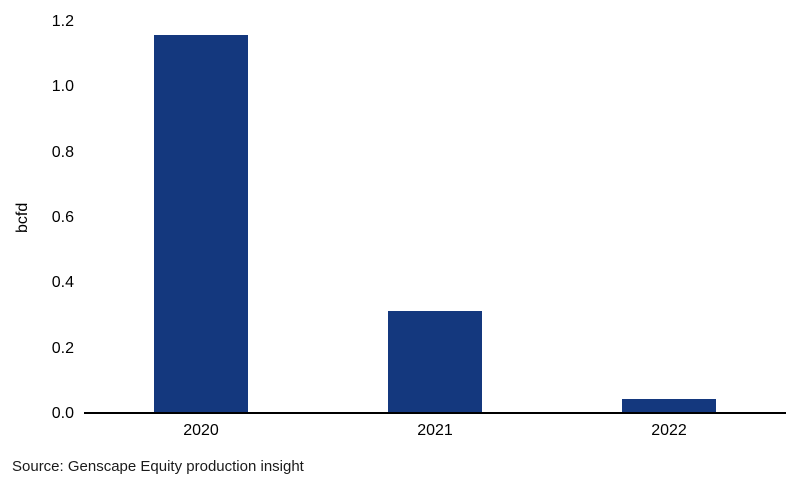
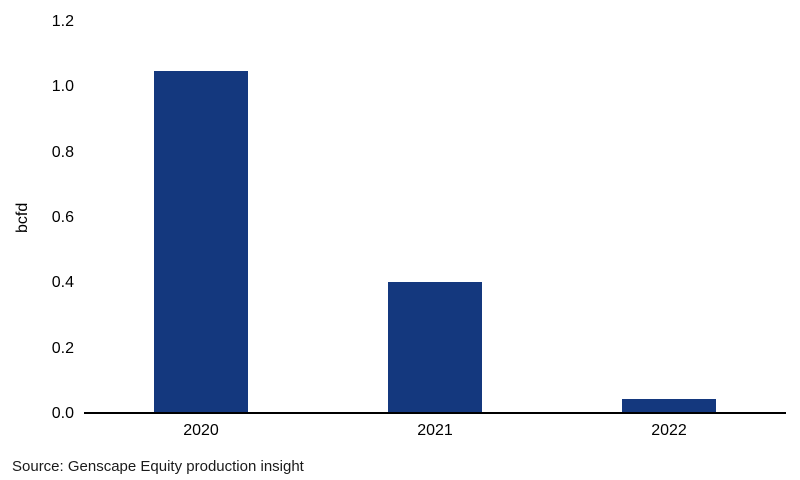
2020: 1.16 -> 1.05
2021: 0.31 -> 0.40
